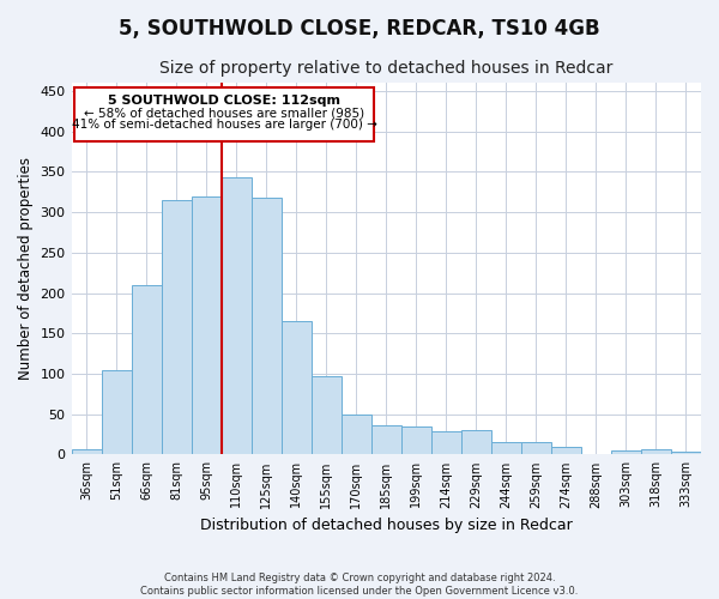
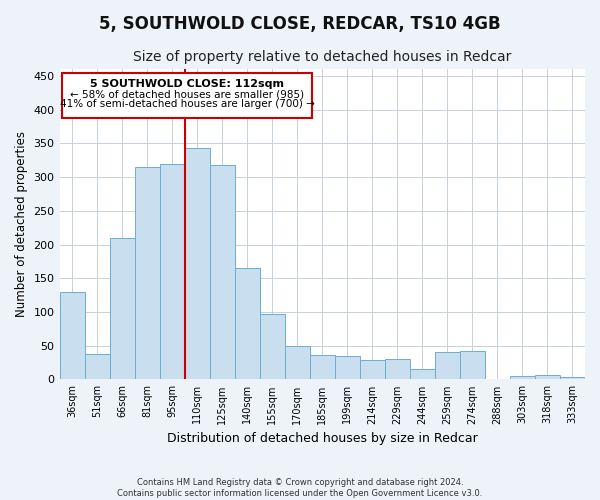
36sqm: 7 -> 130
51sqm: 105 -> 38
259sqm: 16 -> 40
274sqm: 9 -> 42
